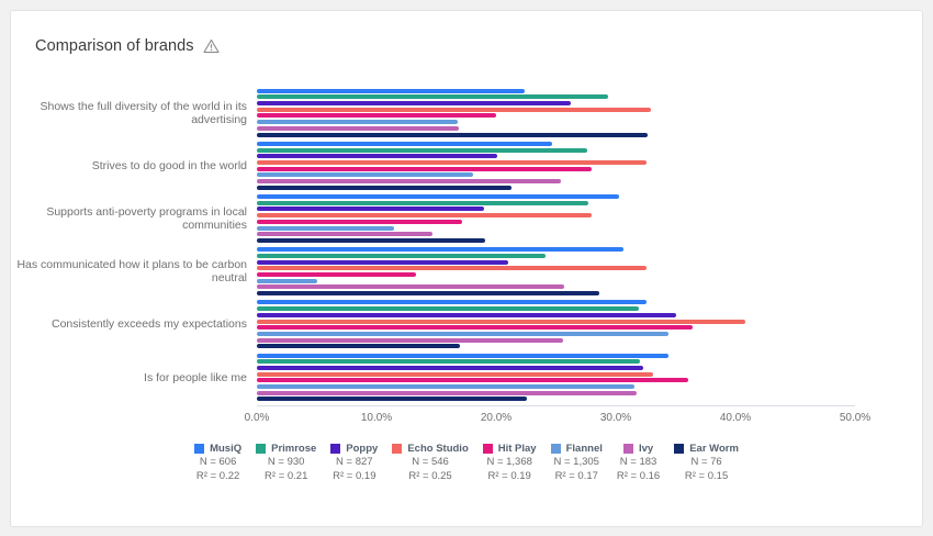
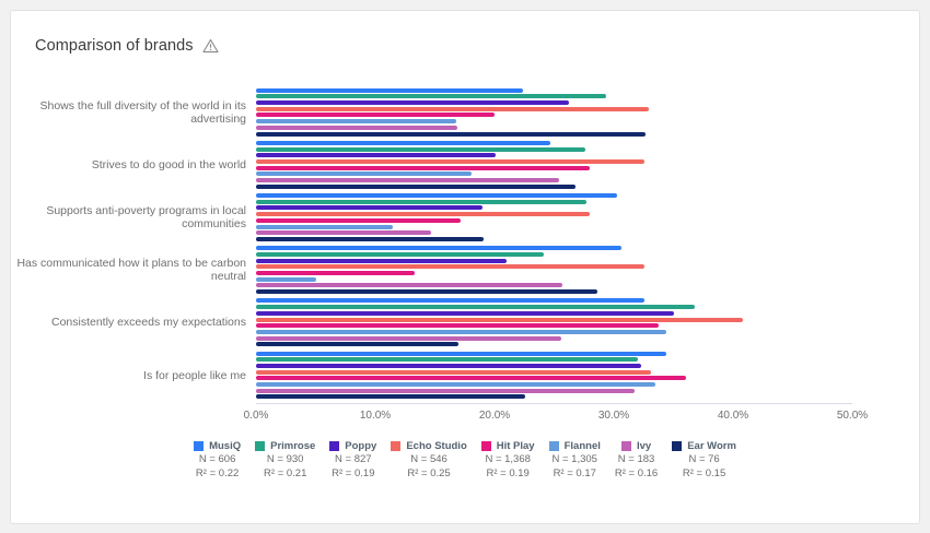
Ear Worm/Strives to do good in the world: 21.3% -> 26.8%
Primrose/Consistently exceeds my expectations: 31.9% -> 36.8%
Hit Play/Consistently exceeds my expectations: 36.4% -> 33.8%
Flannel/Is for people like me: 31.6% -> 33.5%
